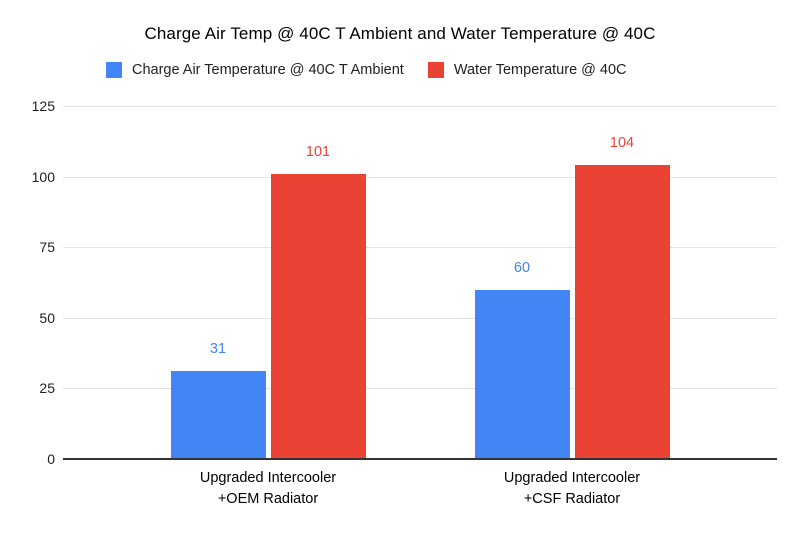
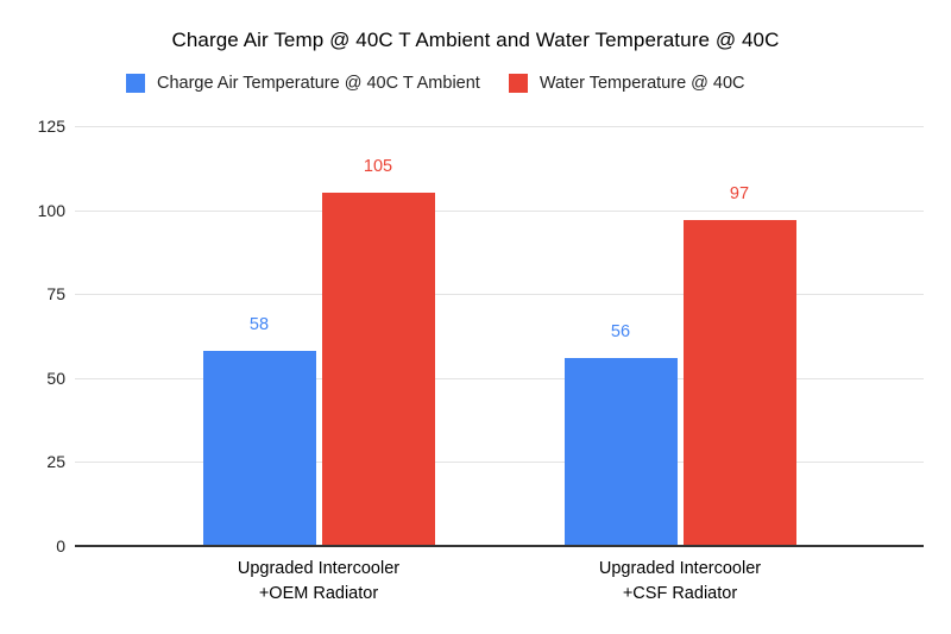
Charge Air Temperature @ 40C T Ambient/Upgraded Intercooler +OEM Radiator: 31 -> 58
Water Temperature @ 40C/Upgraded Intercooler +OEM Radiator: 101 -> 105
Charge Air Temperature @ 40C T Ambient/Upgraded Intercooler +CSF Radiator: 60 -> 56
Water Temperature @ 40C/Upgraded Intercooler +CSF Radiator: 104 -> 97
